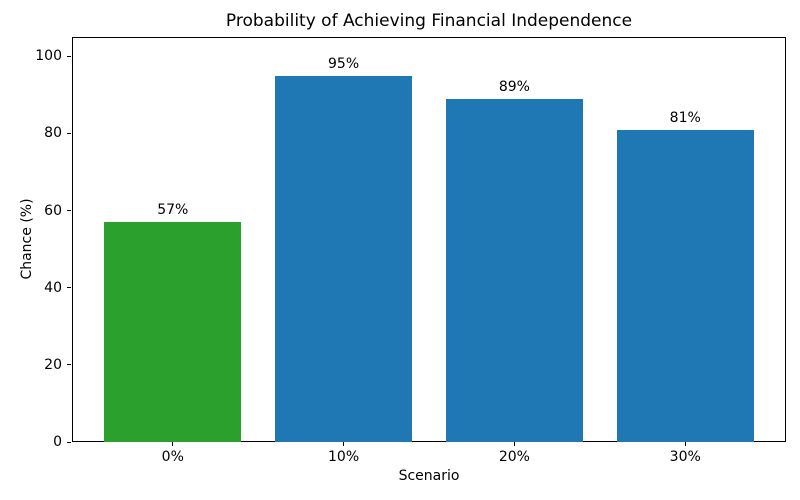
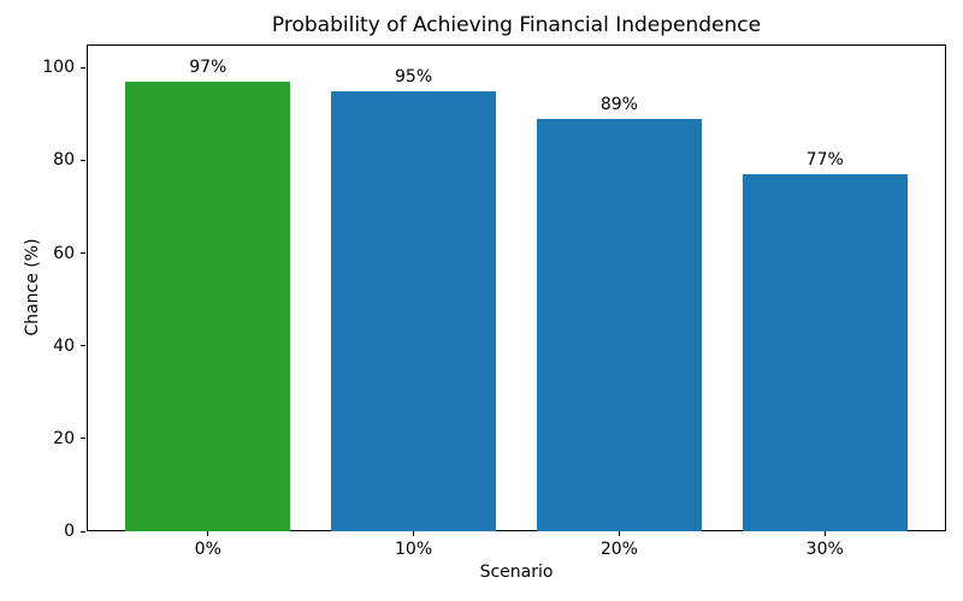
0%: 57% -> 97%
30%: 81% -> 77%
